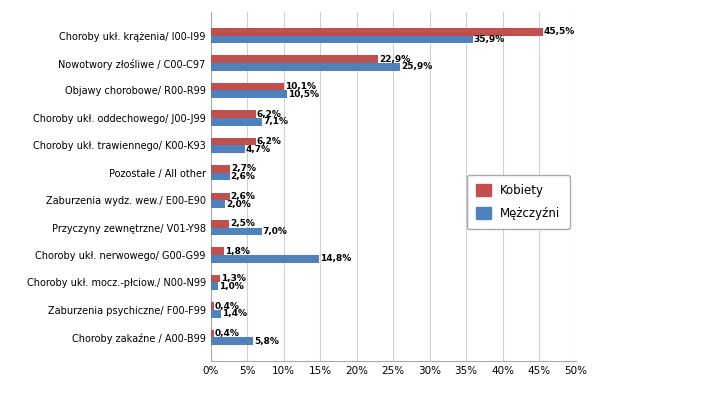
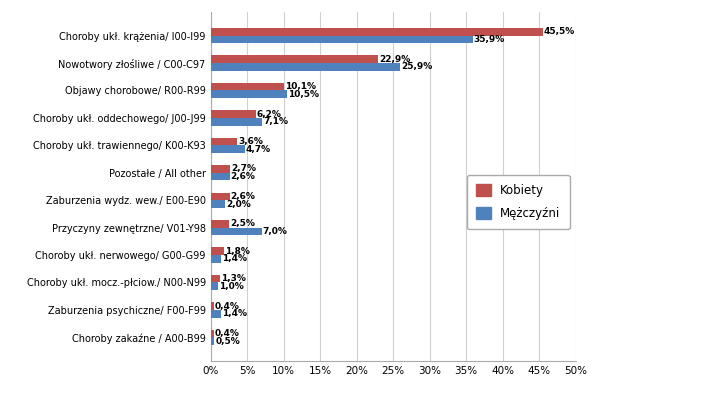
Kobiety/Choroby ukł. trawiennego/ K00-K93: 6,2% -> 3,6%
Mężczyźni/Choroby ukł. nerwowego/ G00-G99: 14,8% -> 1,4%
Mężczyźni/Choroby zakaźne / A00-B99: 5,8% -> 0,5%
